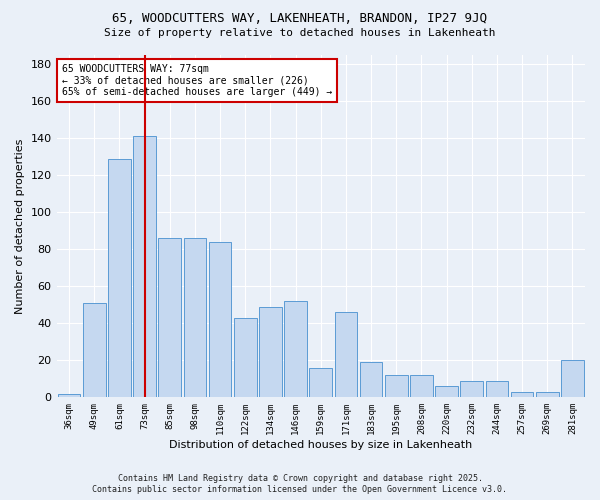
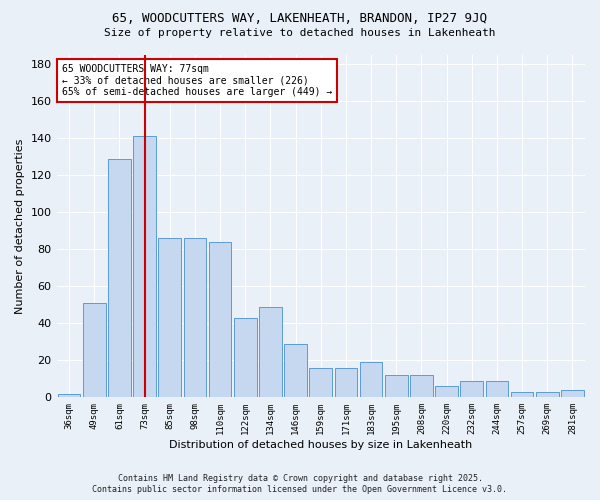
146sqm: 52 -> 29
171sqm: 46 -> 16
281sqm: 20 -> 4
